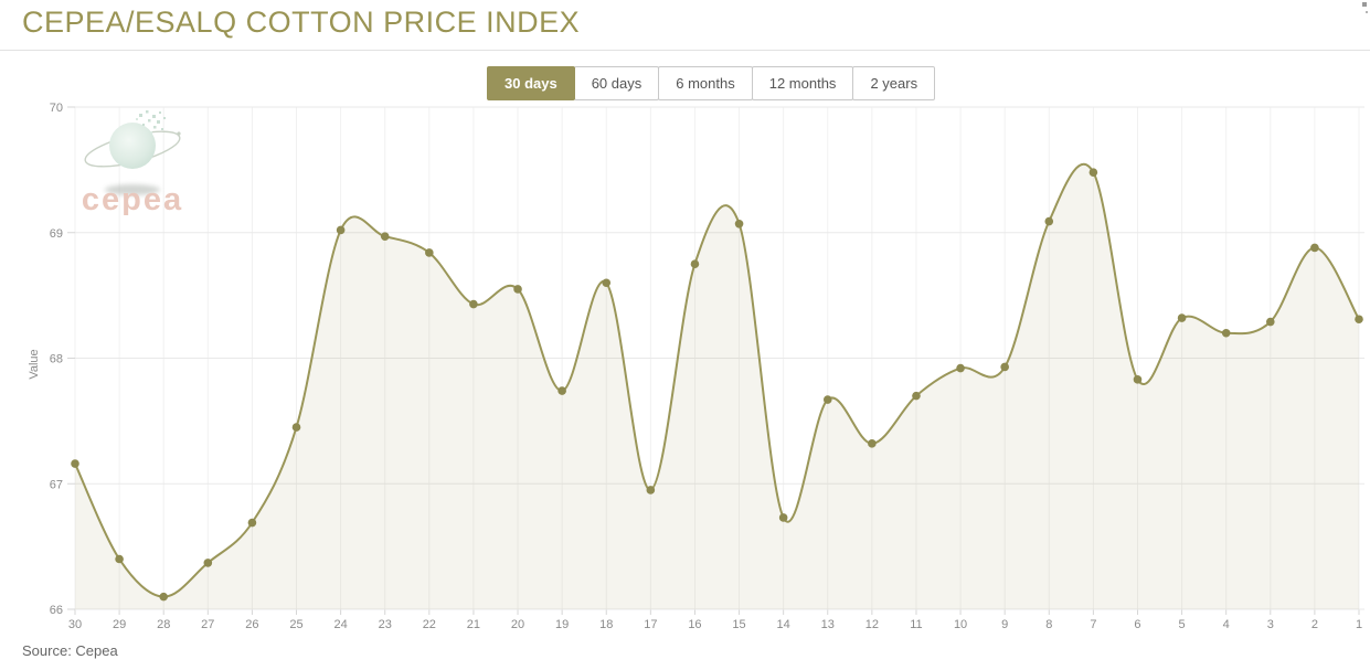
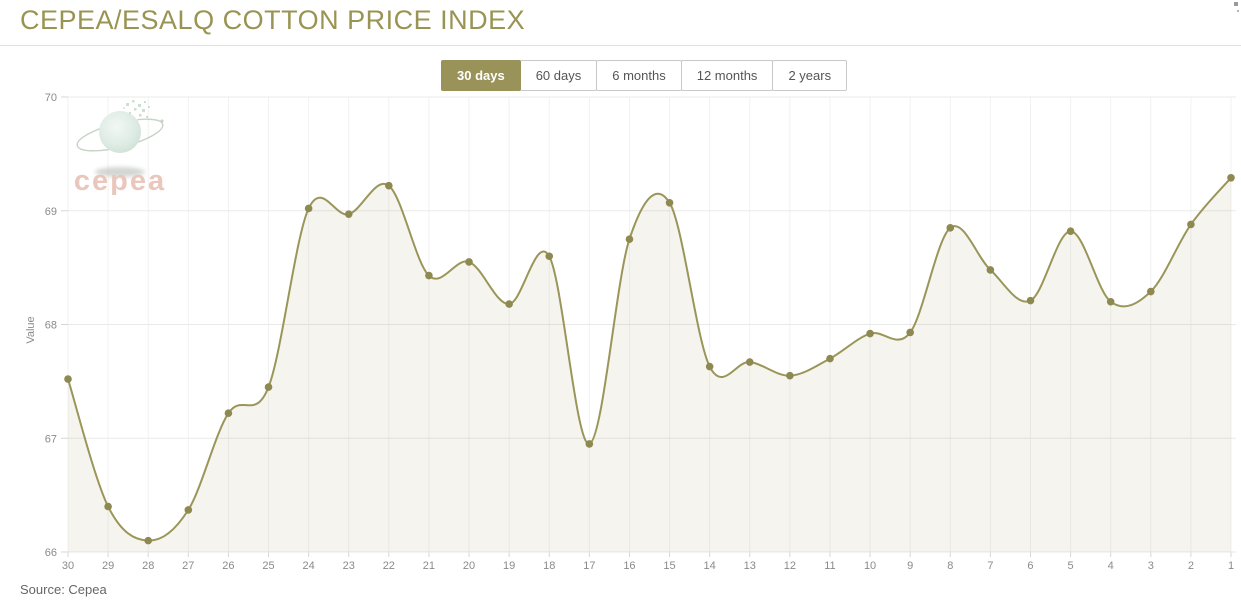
30: 67.16 -> 67.52
26: 66.69 -> 67.22
22: 68.84 -> 69.22
19: 67.74 -> 68.18
14: 66.73 -> 67.63
12: 67.32 -> 67.55
8: 69.09 -> 68.85
7: 69.48 -> 68.48
6: 67.83 -> 68.21
5: 68.32 -> 68.82
1: 68.31 -> 69.29
